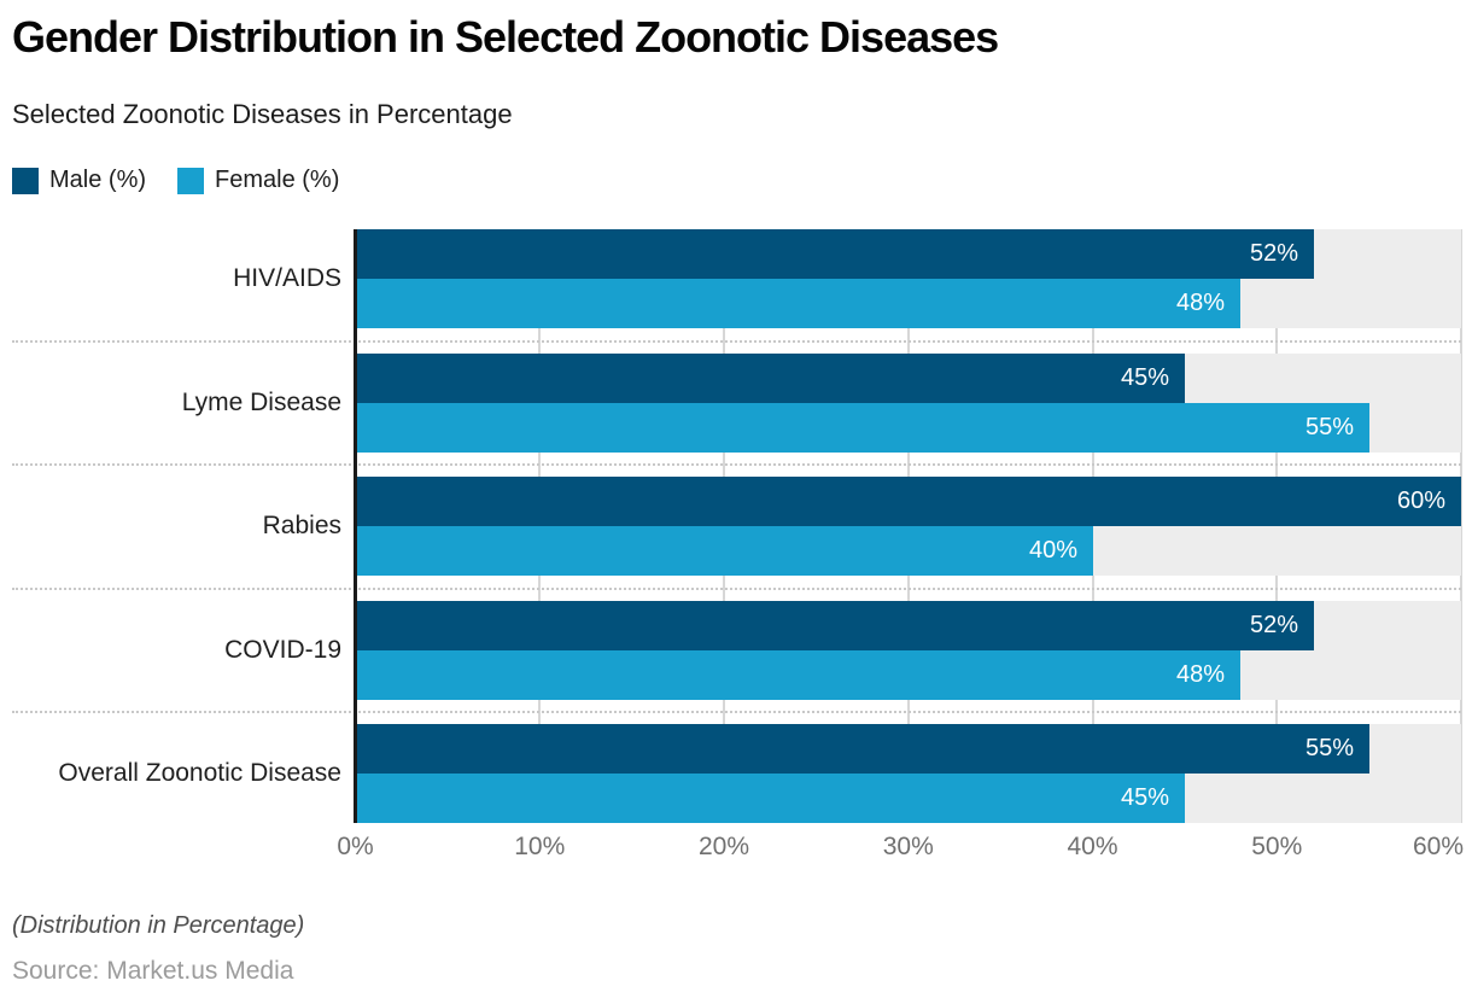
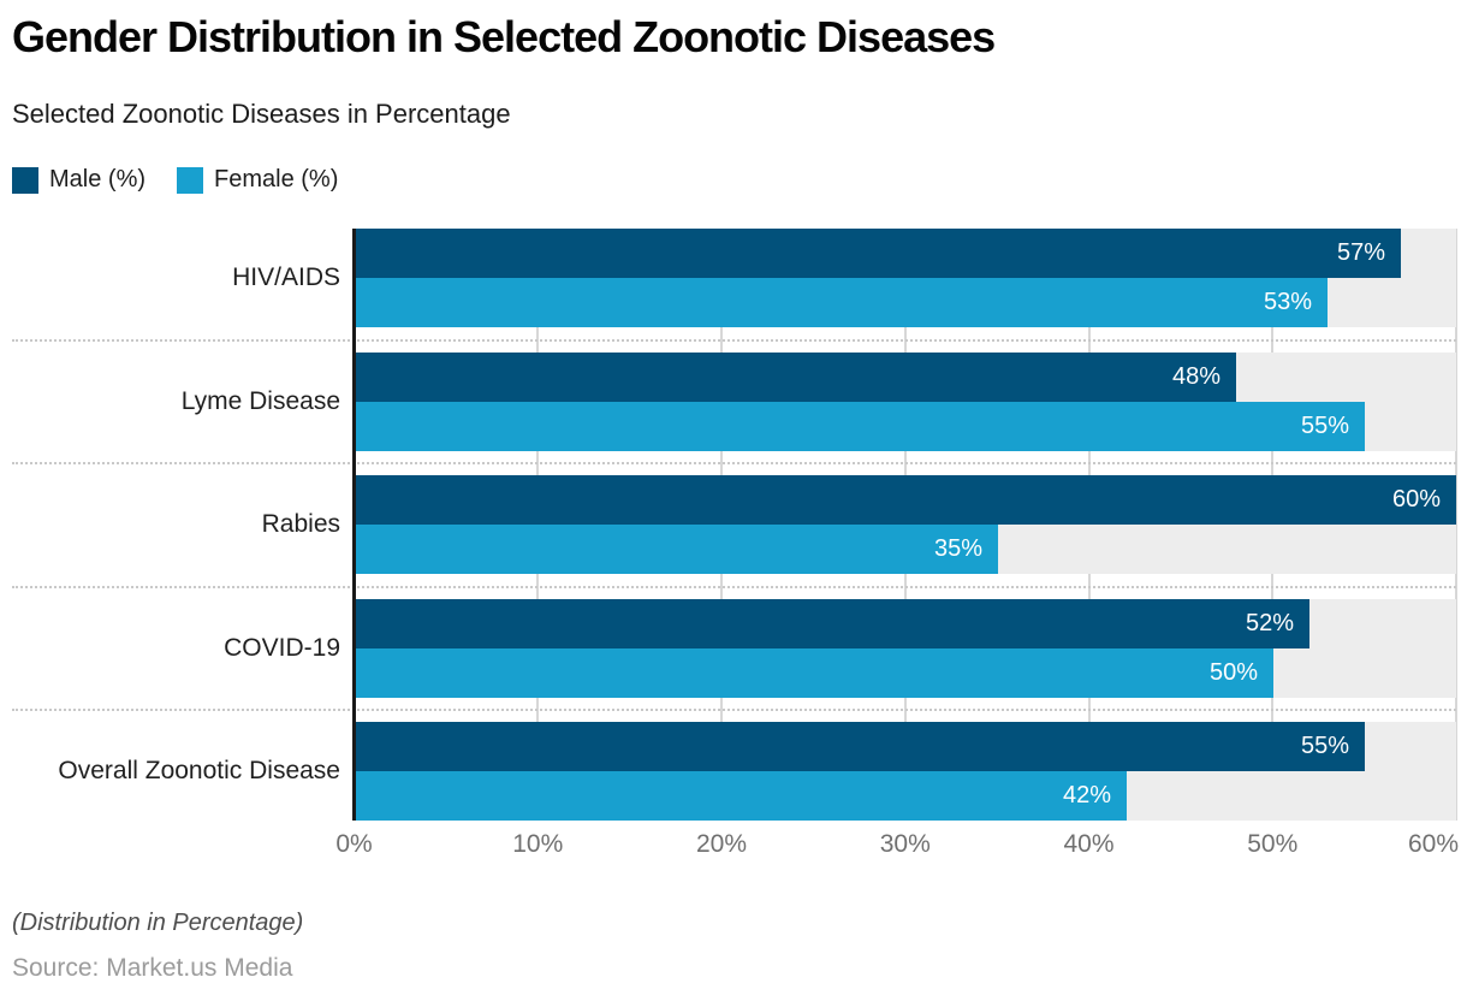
Male (%)/HIV/AIDS: 52% -> 57%
Female (%)/HIV/AIDS: 48% -> 53%
Male (%)/Lyme Disease: 45% -> 48%
Female (%)/Rabies: 40% -> 35%
Female (%)/COVID-19: 48% -> 50%
Female (%)/Overall Zoonotic Disease: 45% -> 42%
